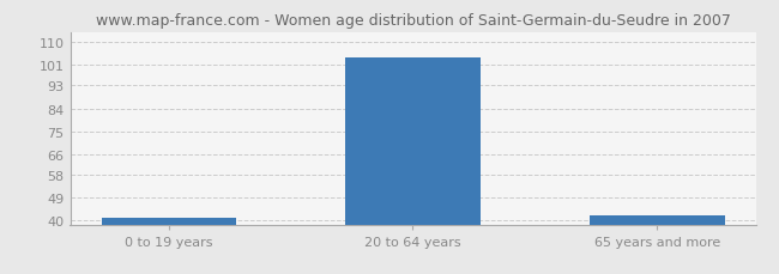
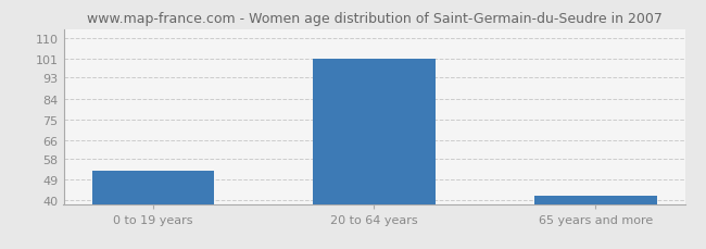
0 to 19 years: 41 -> 53
20 to 64 years: 104 -> 101
